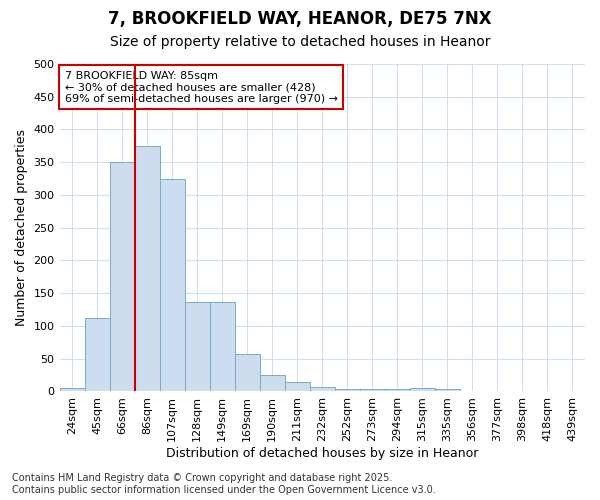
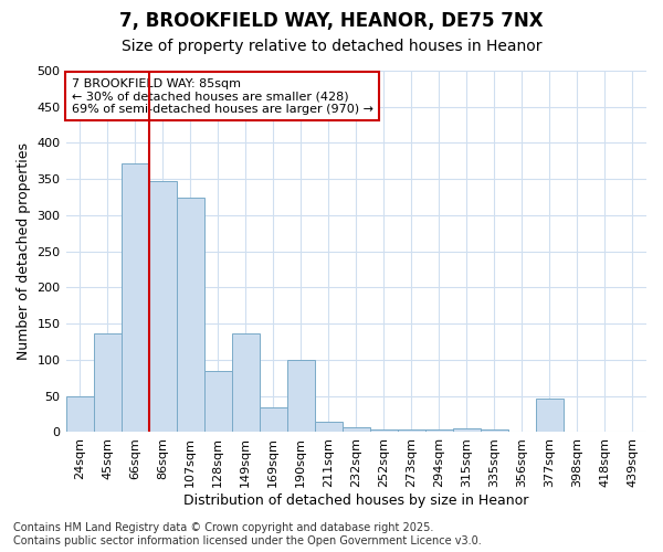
24sqm: 5 -> 50
45sqm: 112 -> 136
66sqm: 350 -> 372
86sqm: 375 -> 348
128sqm: 137 -> 84
169sqm: 57 -> 34
190sqm: 25 -> 100
377sqm: 1 -> 46
